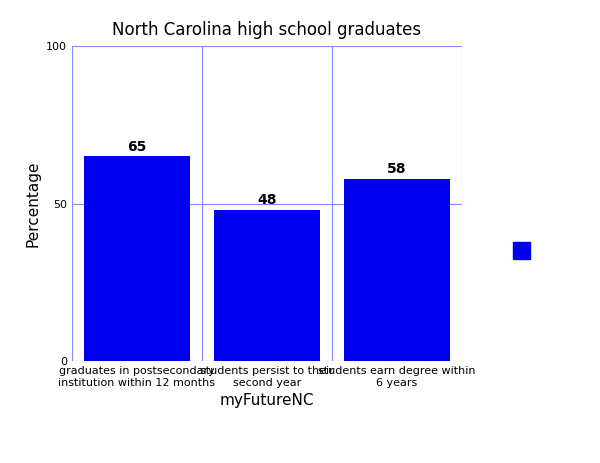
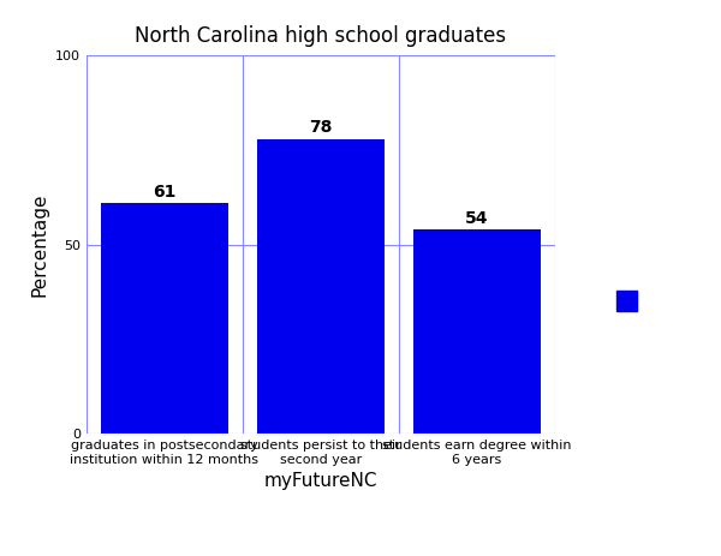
graduates in postsecondary institution within 12 months: 65 -> 61
students persist to their second year: 48 -> 78
students earn degree within 6 years: 58 -> 54
